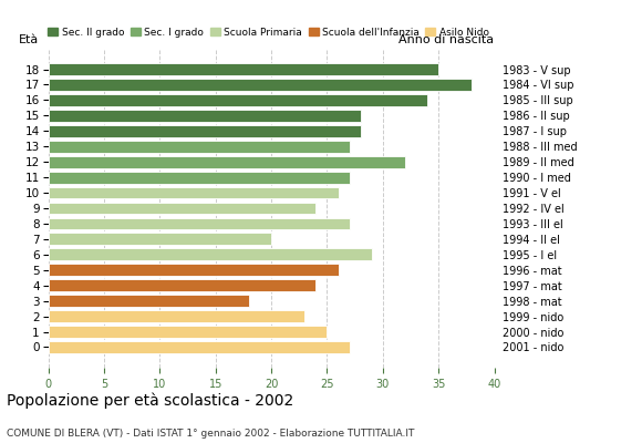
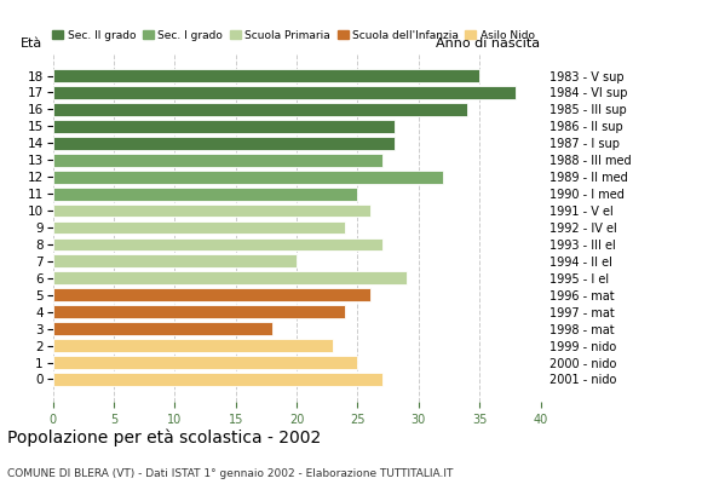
11: 27 -> 25
